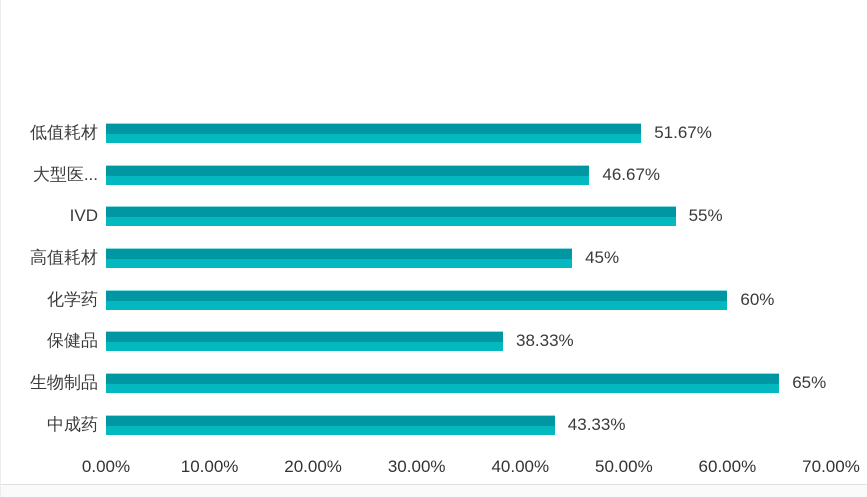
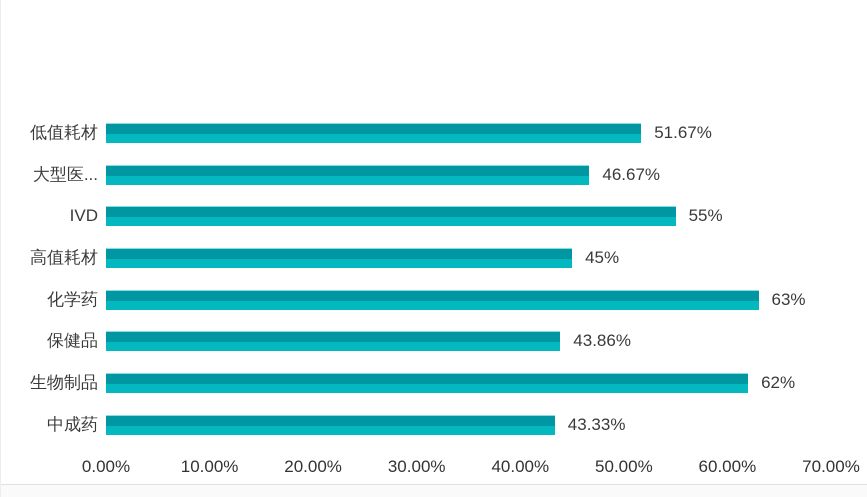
化学药: 60% -> 63%
保健品: 38.33% -> 43.86%
生物制品: 65% -> 62%
